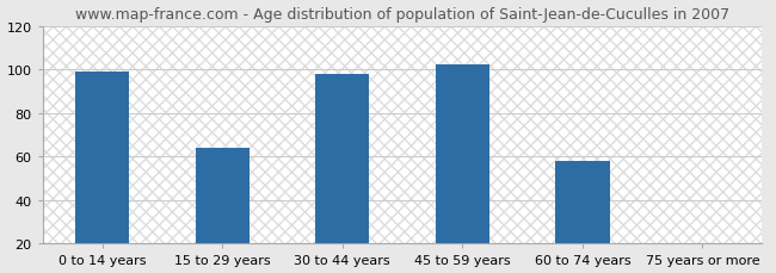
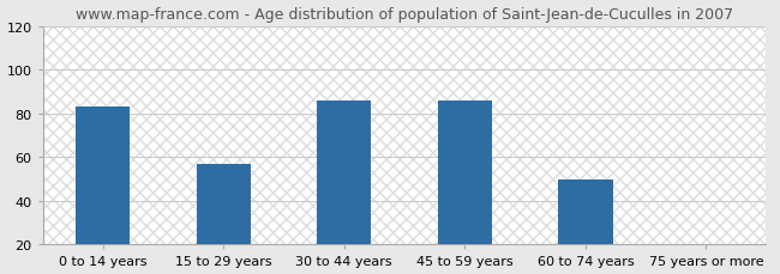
0 to 14 years: 99 -> 83
15 to 29 years: 64 -> 57
30 to 44 years: 98 -> 86
45 to 59 years: 102 -> 86
60 to 74 years: 58 -> 50
